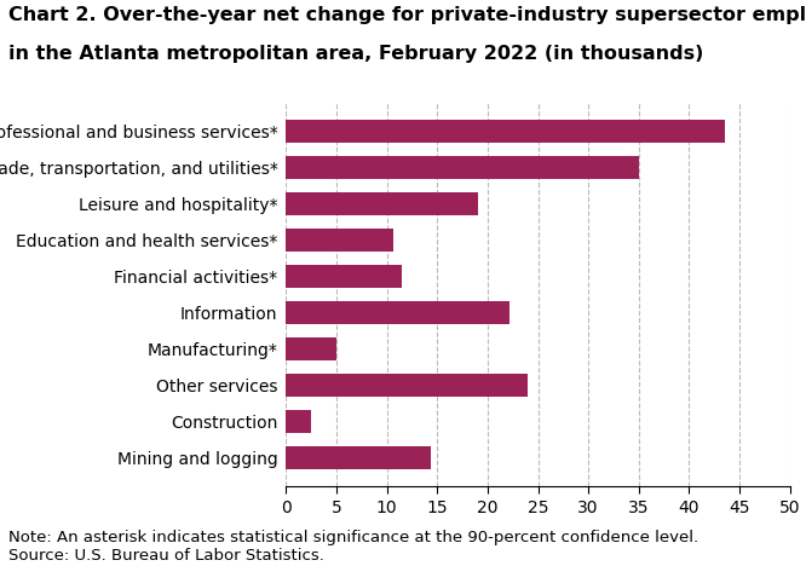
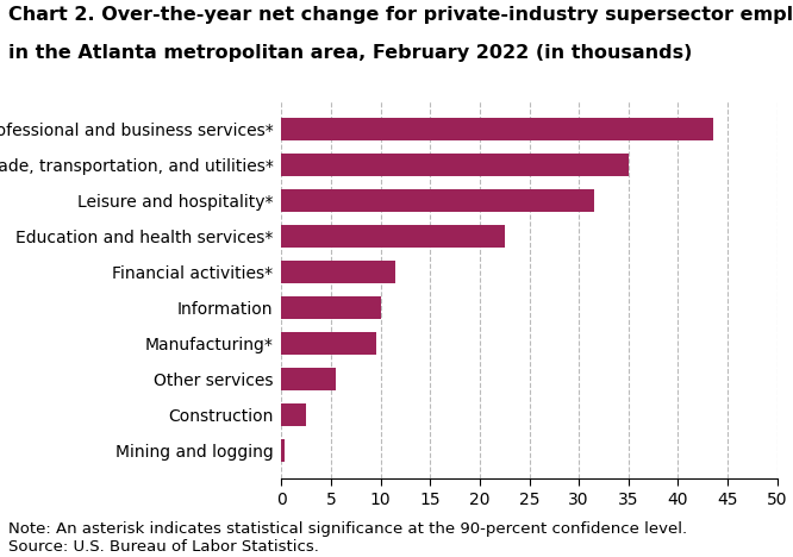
Leisure and hospitality*: 19.0 -> 31.5
Education and health services*: 10.6 -> 22.5
Information: 22.2 -> 10.0
Manufacturing*: 5.0 -> 9.5
Other services: 24.0 -> 5.5
Mining and logging: 14.4 -> 0.3
